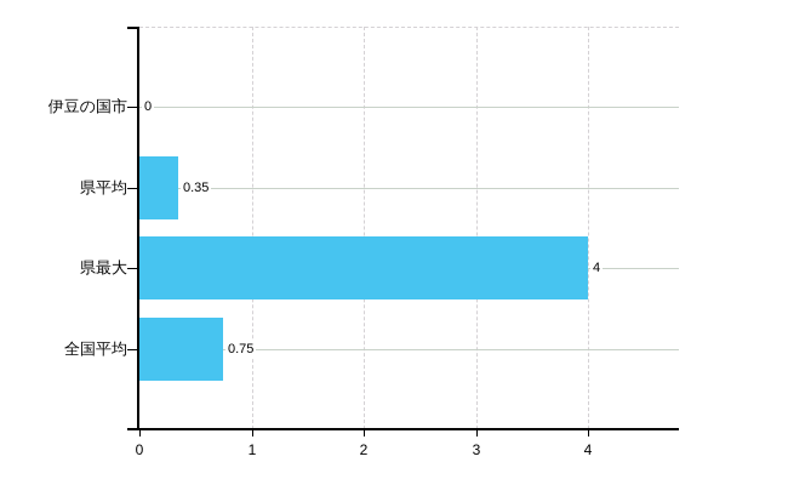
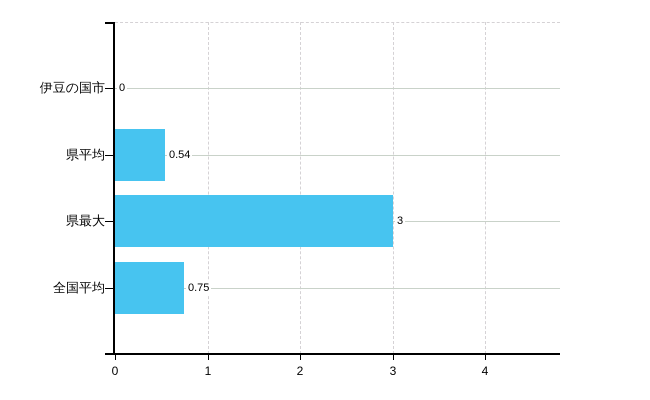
県平均: 0.35 -> 0.54
県最大: 4 -> 3
